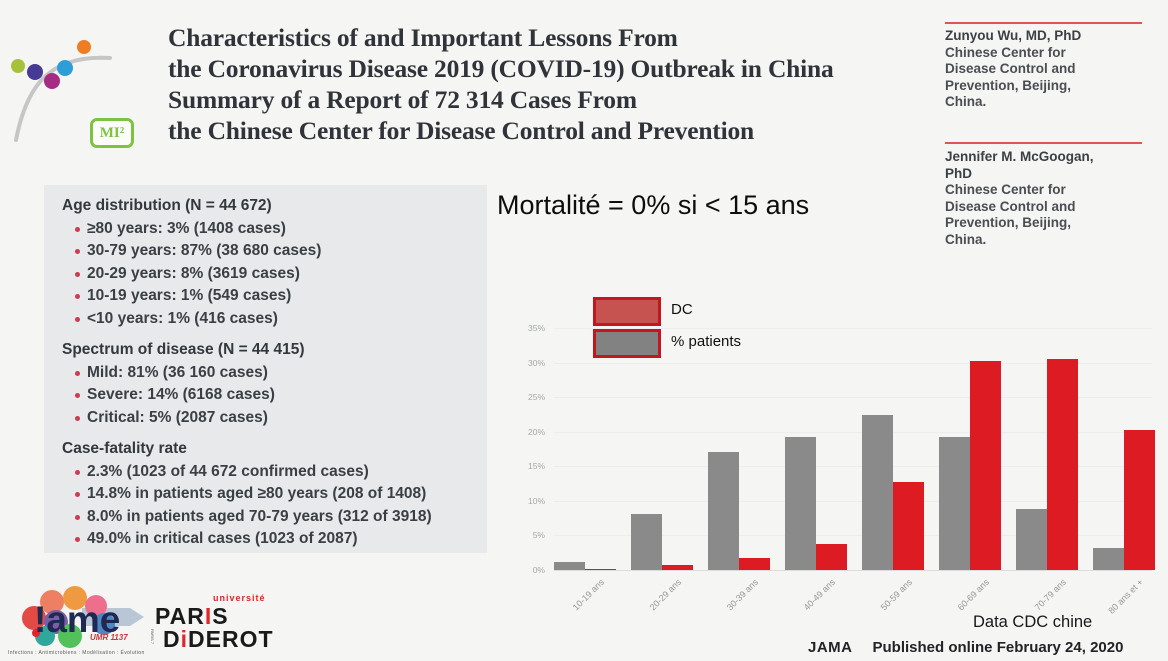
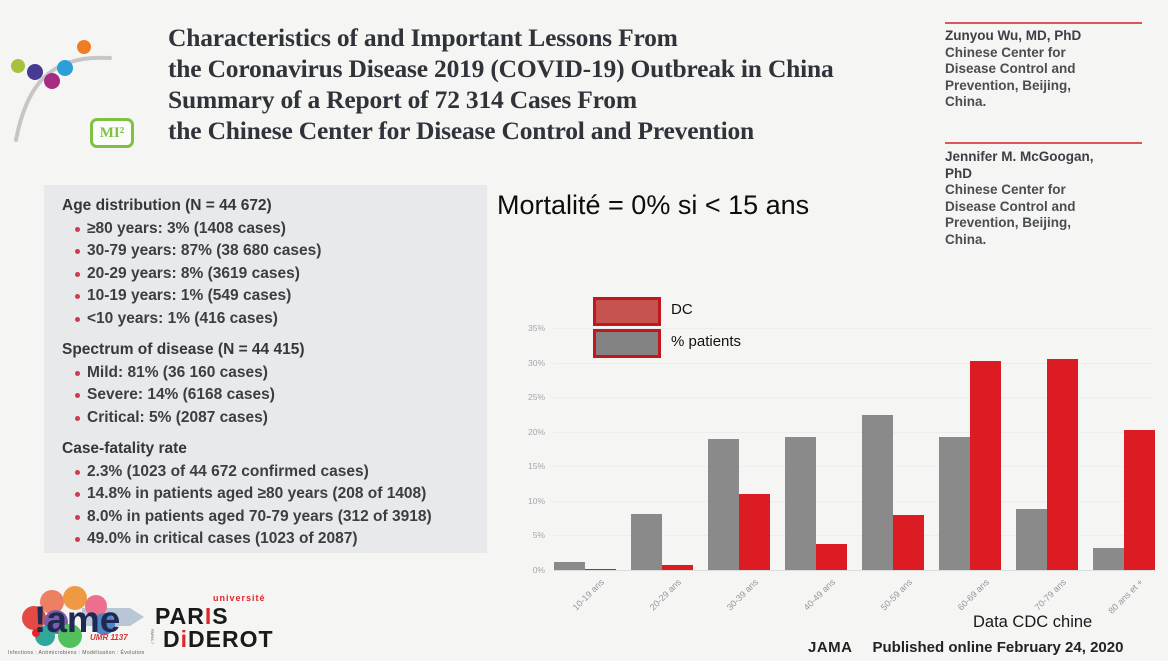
DC/30-39 ans: 2% -> 11%
% patients/30-39 ans: 17% -> 19%
DC/50-59 ans: 13% -> 8%
